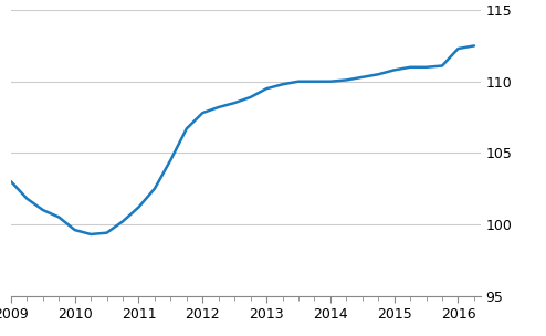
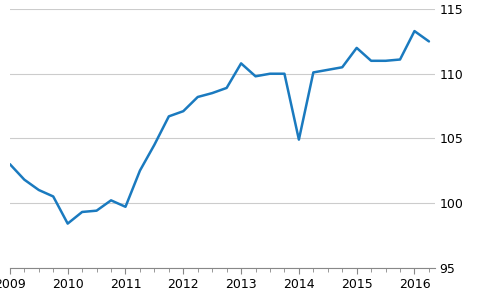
2010: 99.6 -> 98.4
2011: 101.2 -> 99.7
2012: 107.8 -> 107.1
2013: 109.5 -> 110.8
2014: 110.0 -> 104.9
2015: 110.8 -> 112.0
2016: 112.3 -> 113.3
